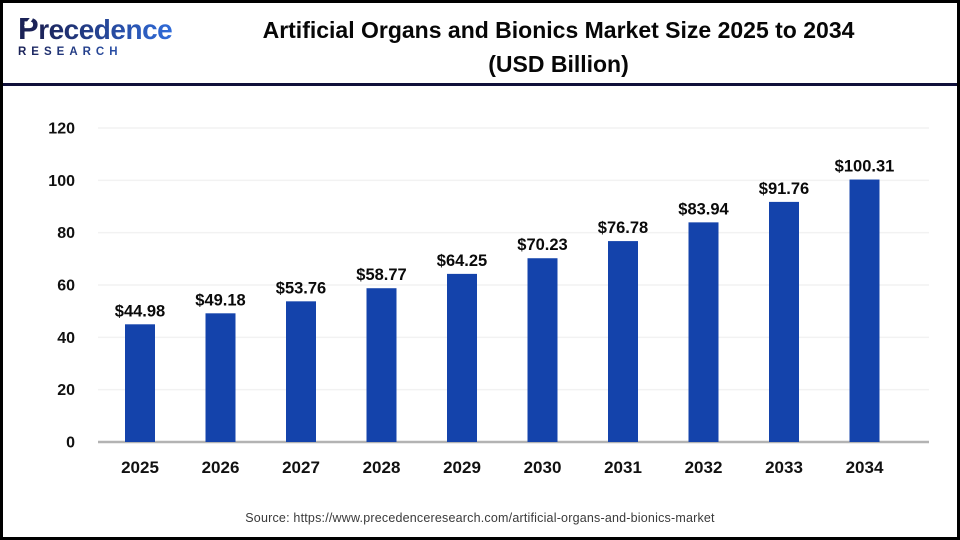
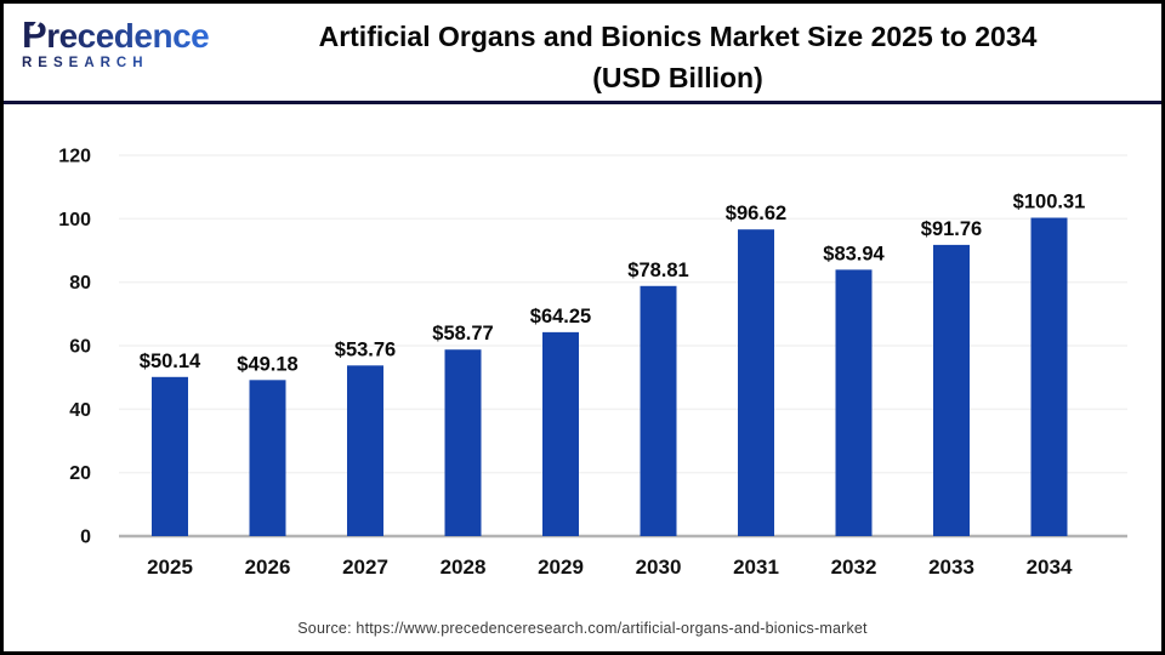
2025: $44.98 -> $50.14
2030: $70.23 -> $78.81
2031: $76.78 -> $96.62
